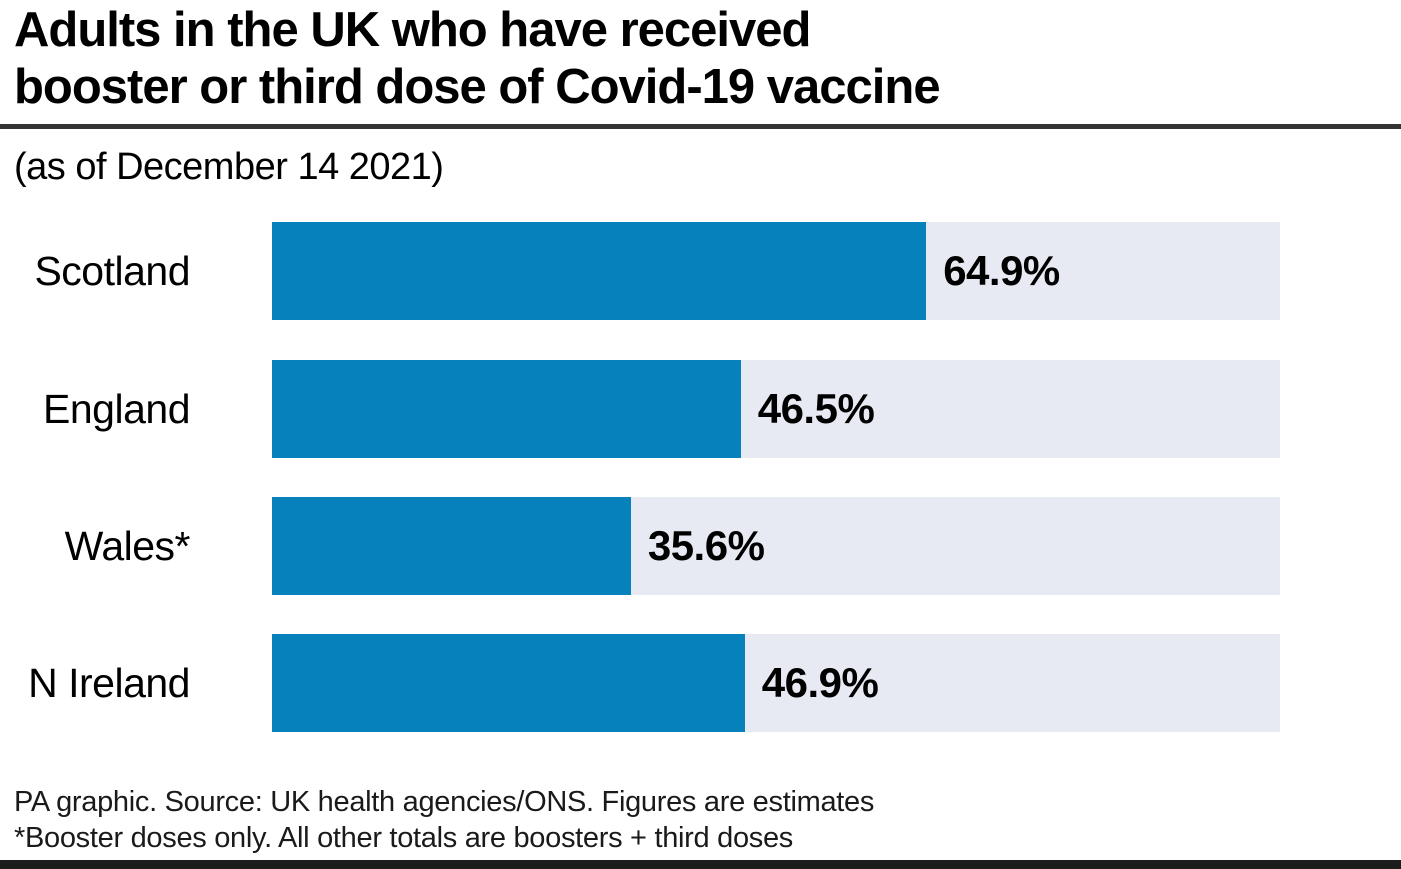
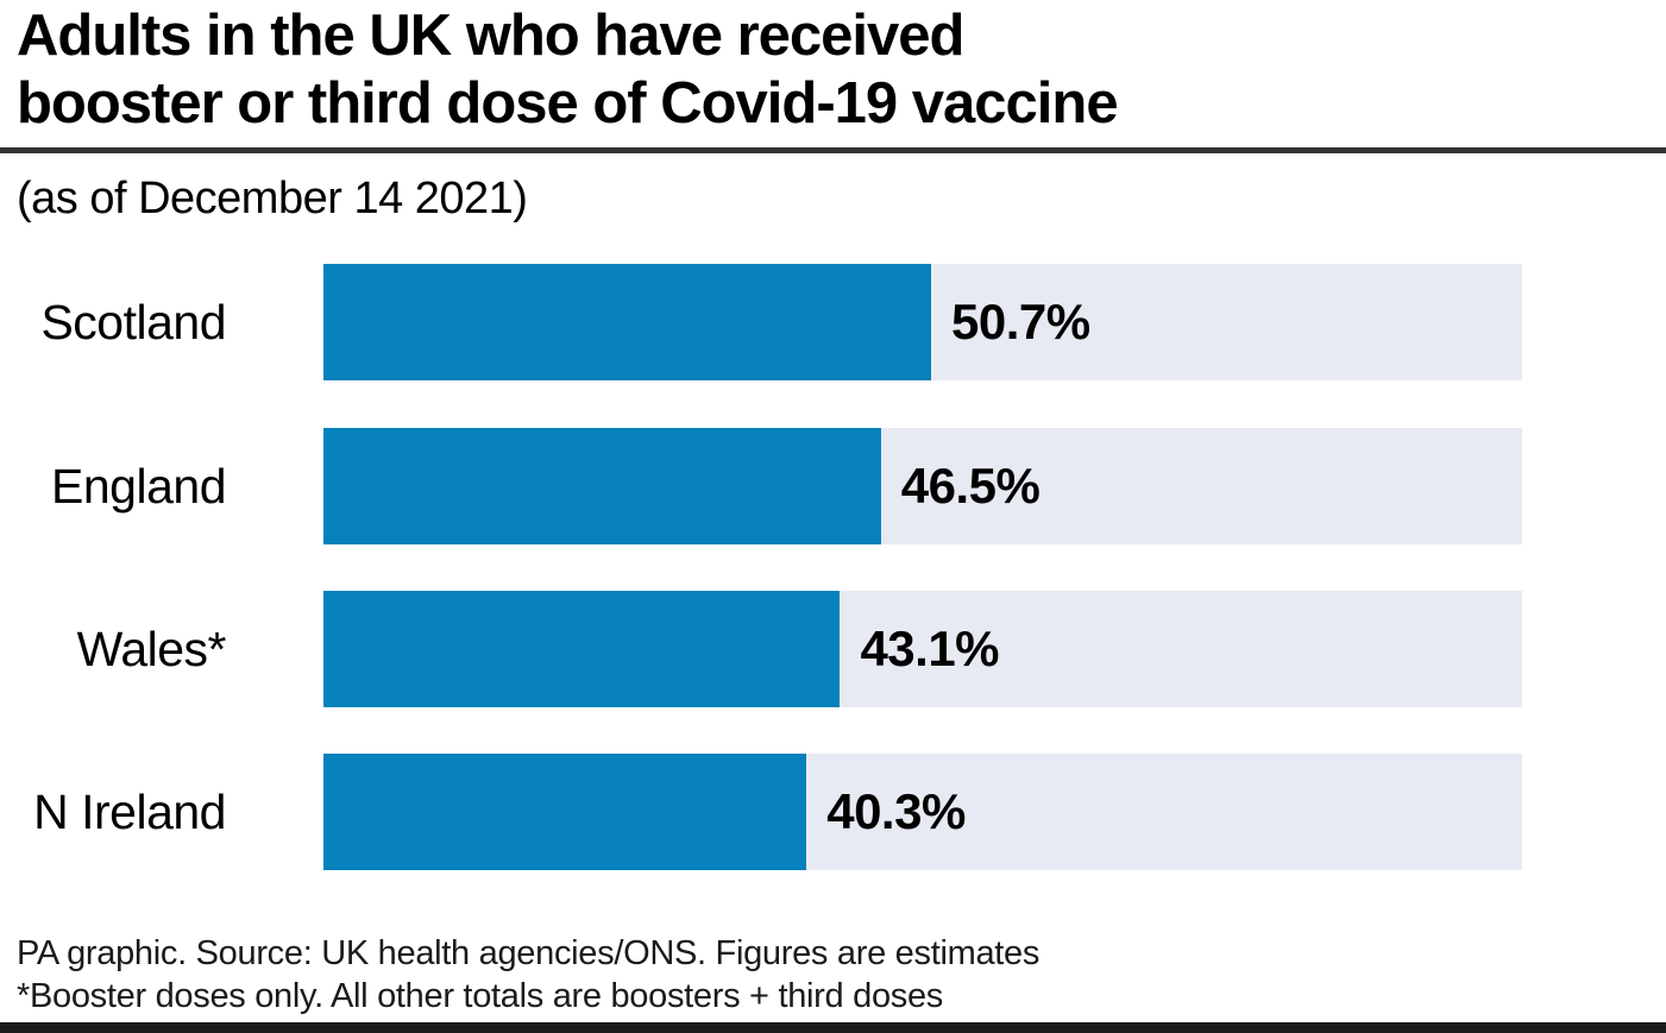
Scotland: 64.9% -> 50.7%
Wales*: 35.6% -> 43.1%
N Ireland: 46.9% -> 40.3%
